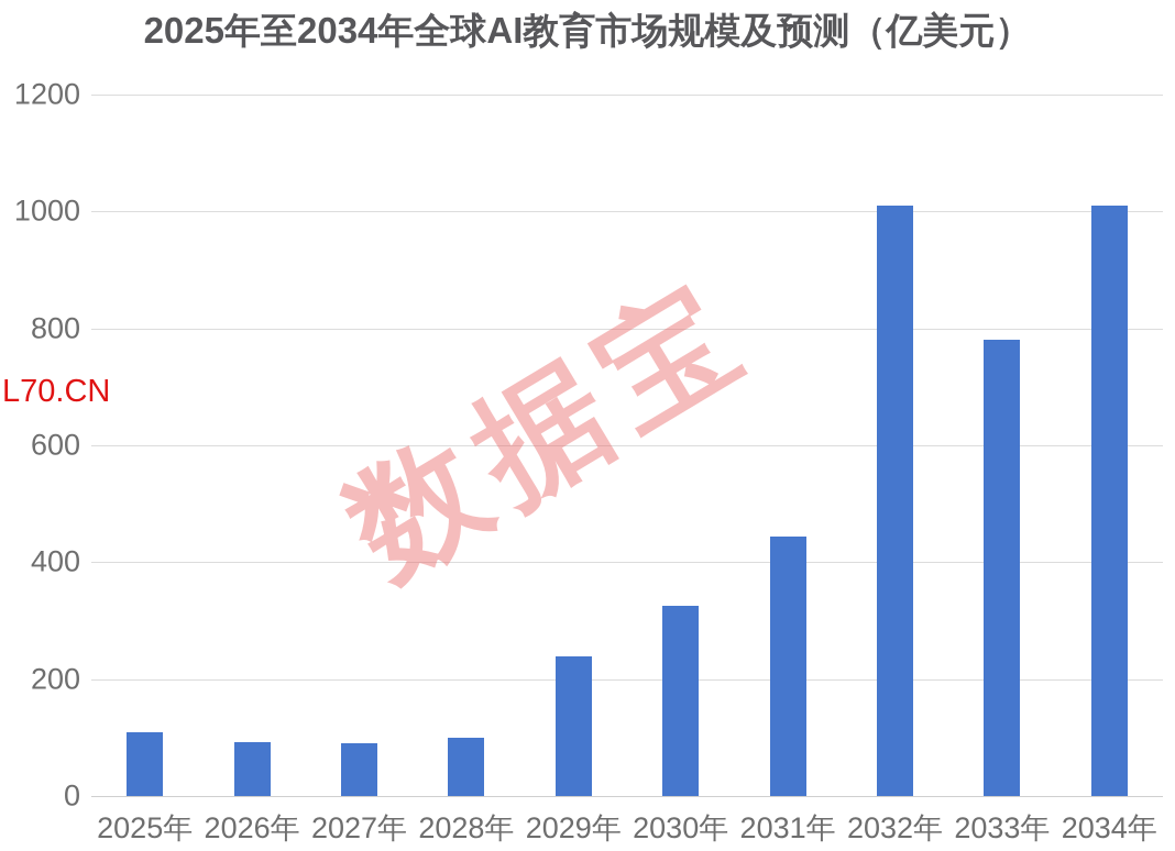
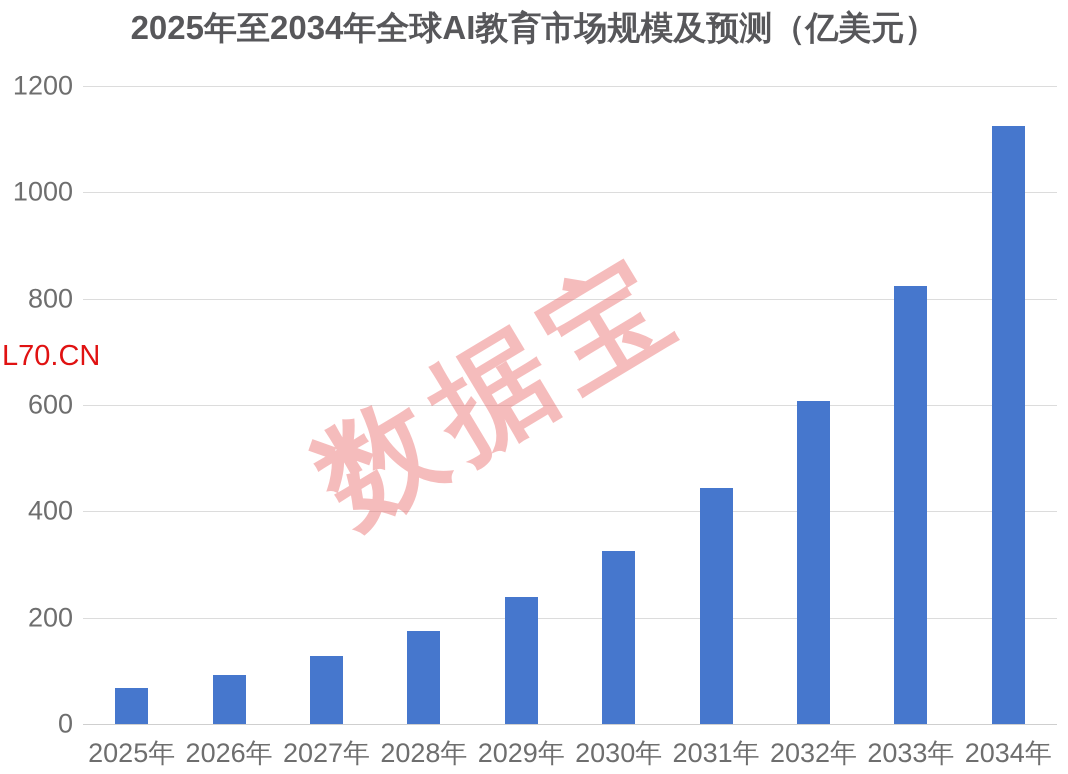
2025年: 110 -> 70
2027年: 90 -> 130
2028年: 100 -> 170
2032年: 1010 -> 610
2033年: 780 -> 820
2034年: 1010 -> 1120
